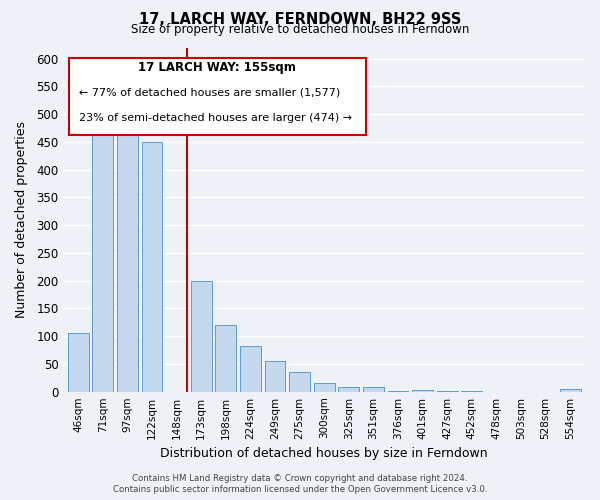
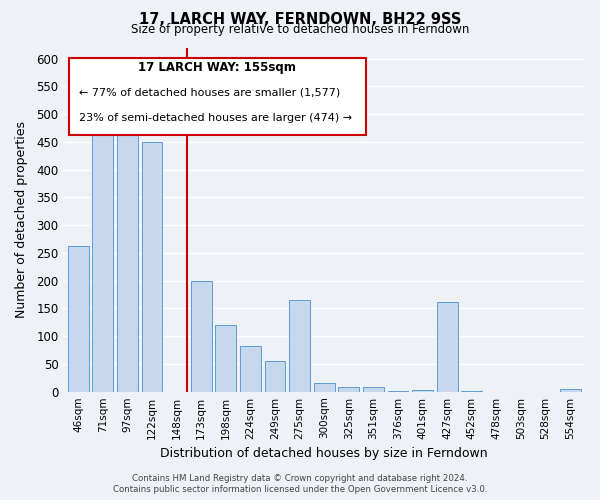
46sqm: 105 -> 262
275sqm: 35 -> 166
427sqm: 1 -> 162
